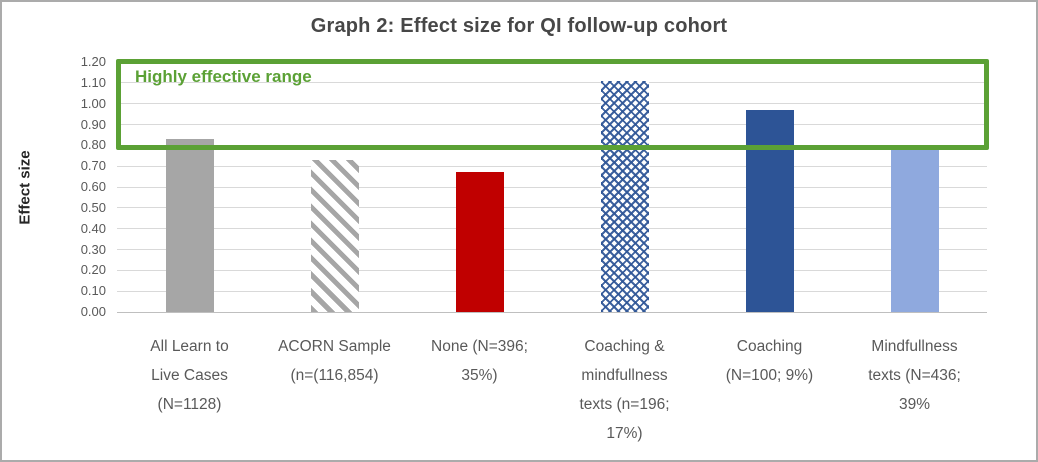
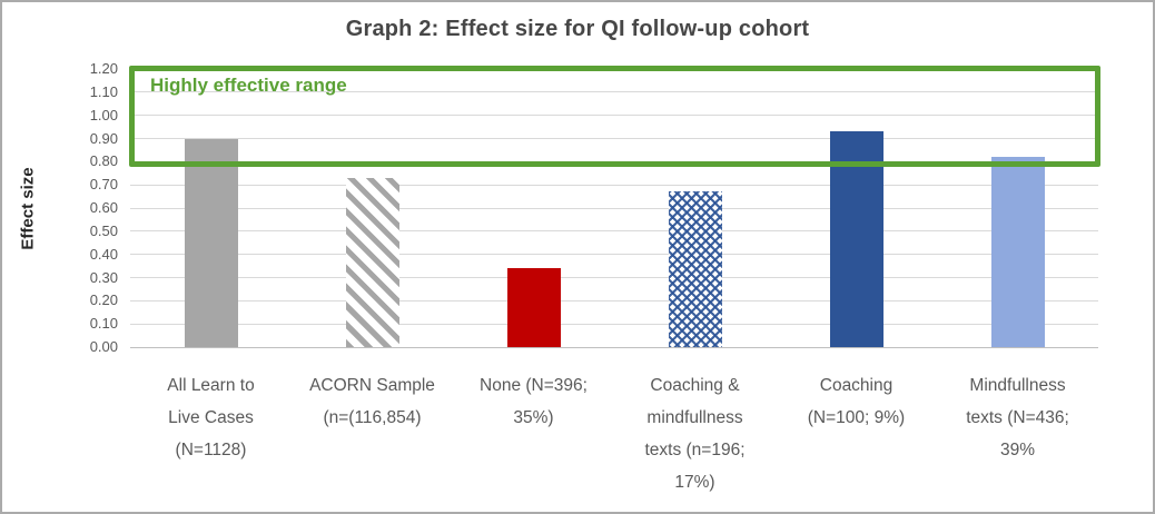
All Learn to Live Cases (N=1128): 0.83 -> 0.90
None (N=396; 35%): 0.67 -> 0.34
Coaching & mindfullness texts (n=196; 17%): 1.11 -> 0.67
Coaching (N=100; 9%): 0.97 -> 0.93
Mindfullness texts (N=436; 39%: 0.78 -> 0.82
